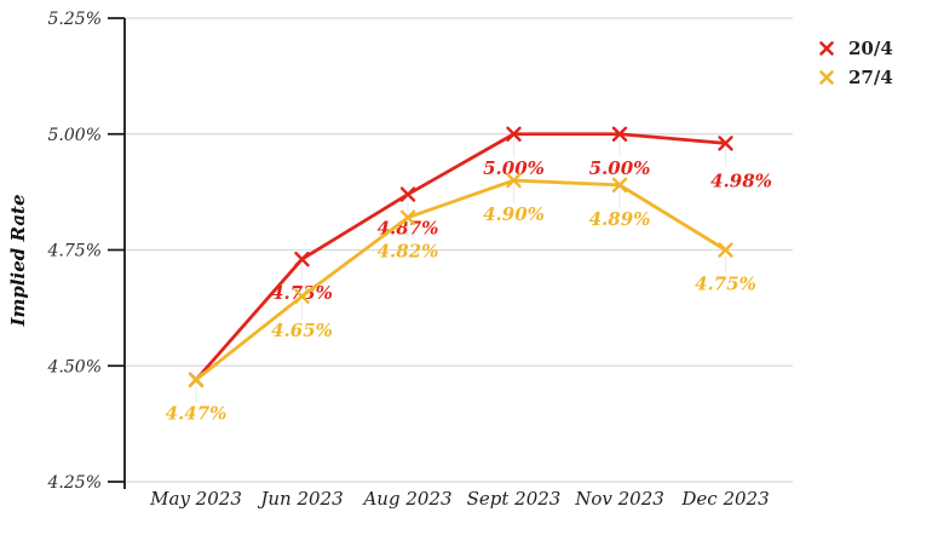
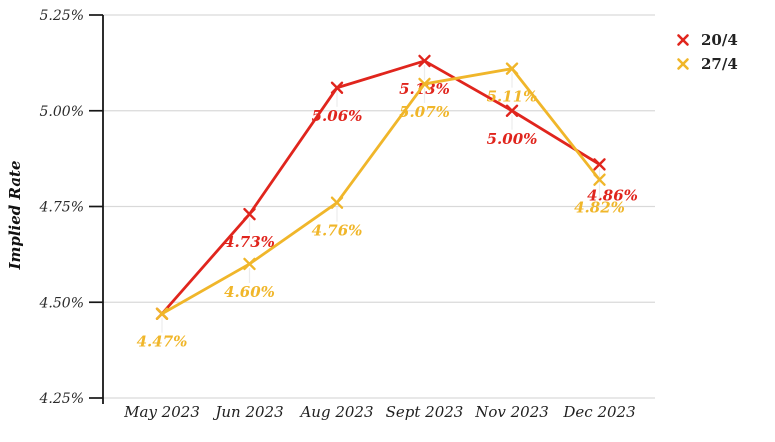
27/4/Jun 2023: 4.65% -> 4.60%
20/4/Aug 2023: 4.87% -> 5.06%
27/4/Aug 2023: 4.82% -> 4.76%
20/4/Sept 2023: 5.00% -> 5.13%
27/4/Sept 2023: 4.90% -> 5.07%
27/4/Nov 2023: 4.89% -> 5.11%
20/4/Dec 2023: 4.98% -> 4.86%
27/4/Dec 2023: 4.75% -> 4.82%
